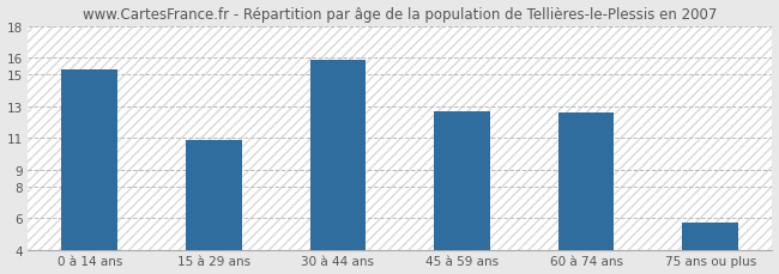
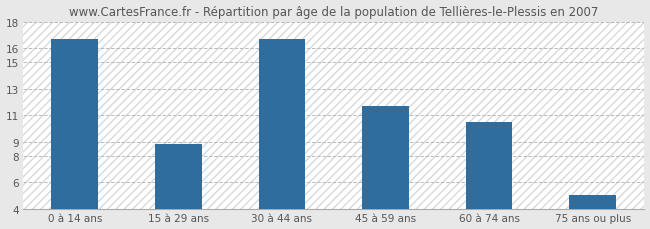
0 à 14 ans: 15.3 -> 16.7
15 à 29 ans: 10.9 -> 8.9
30 à 44 ans: 15.9 -> 16.7
45 à 59 ans: 12.7 -> 11.7
60 à 74 ans: 12.6 -> 10.5
75 ans ou plus: 5.7 -> 5.1
